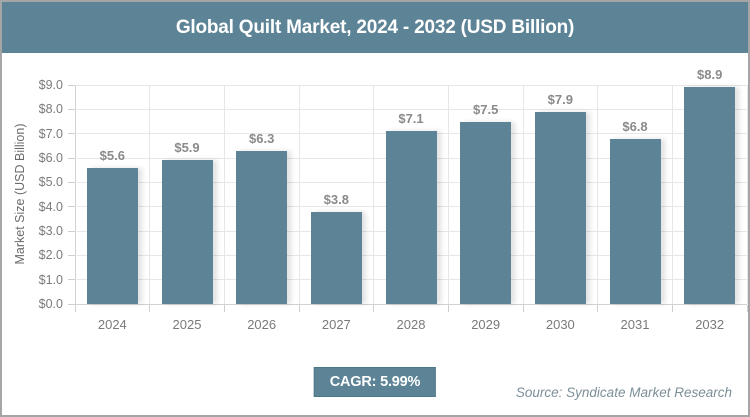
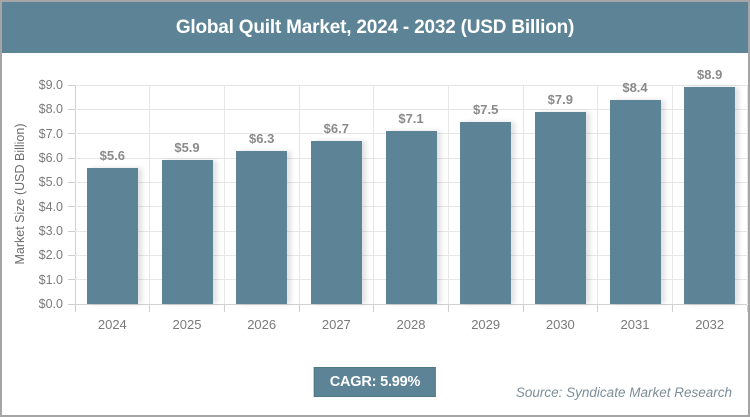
2027: $3.8 -> $6.7
2031: $6.8 -> $8.4
